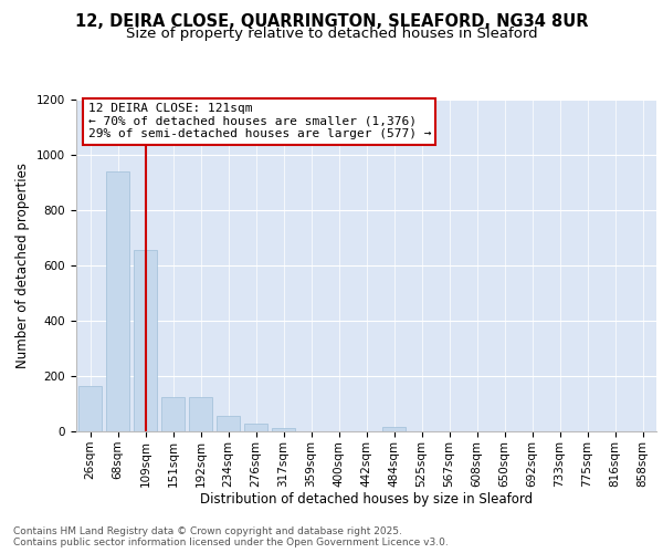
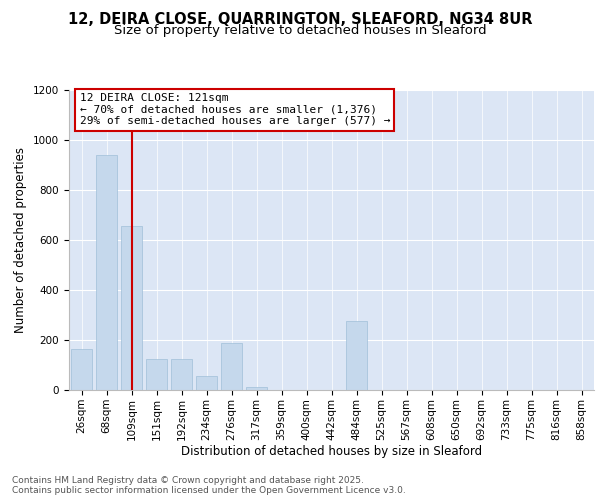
276sqm: 27 -> 190
484sqm: 15 -> 275
